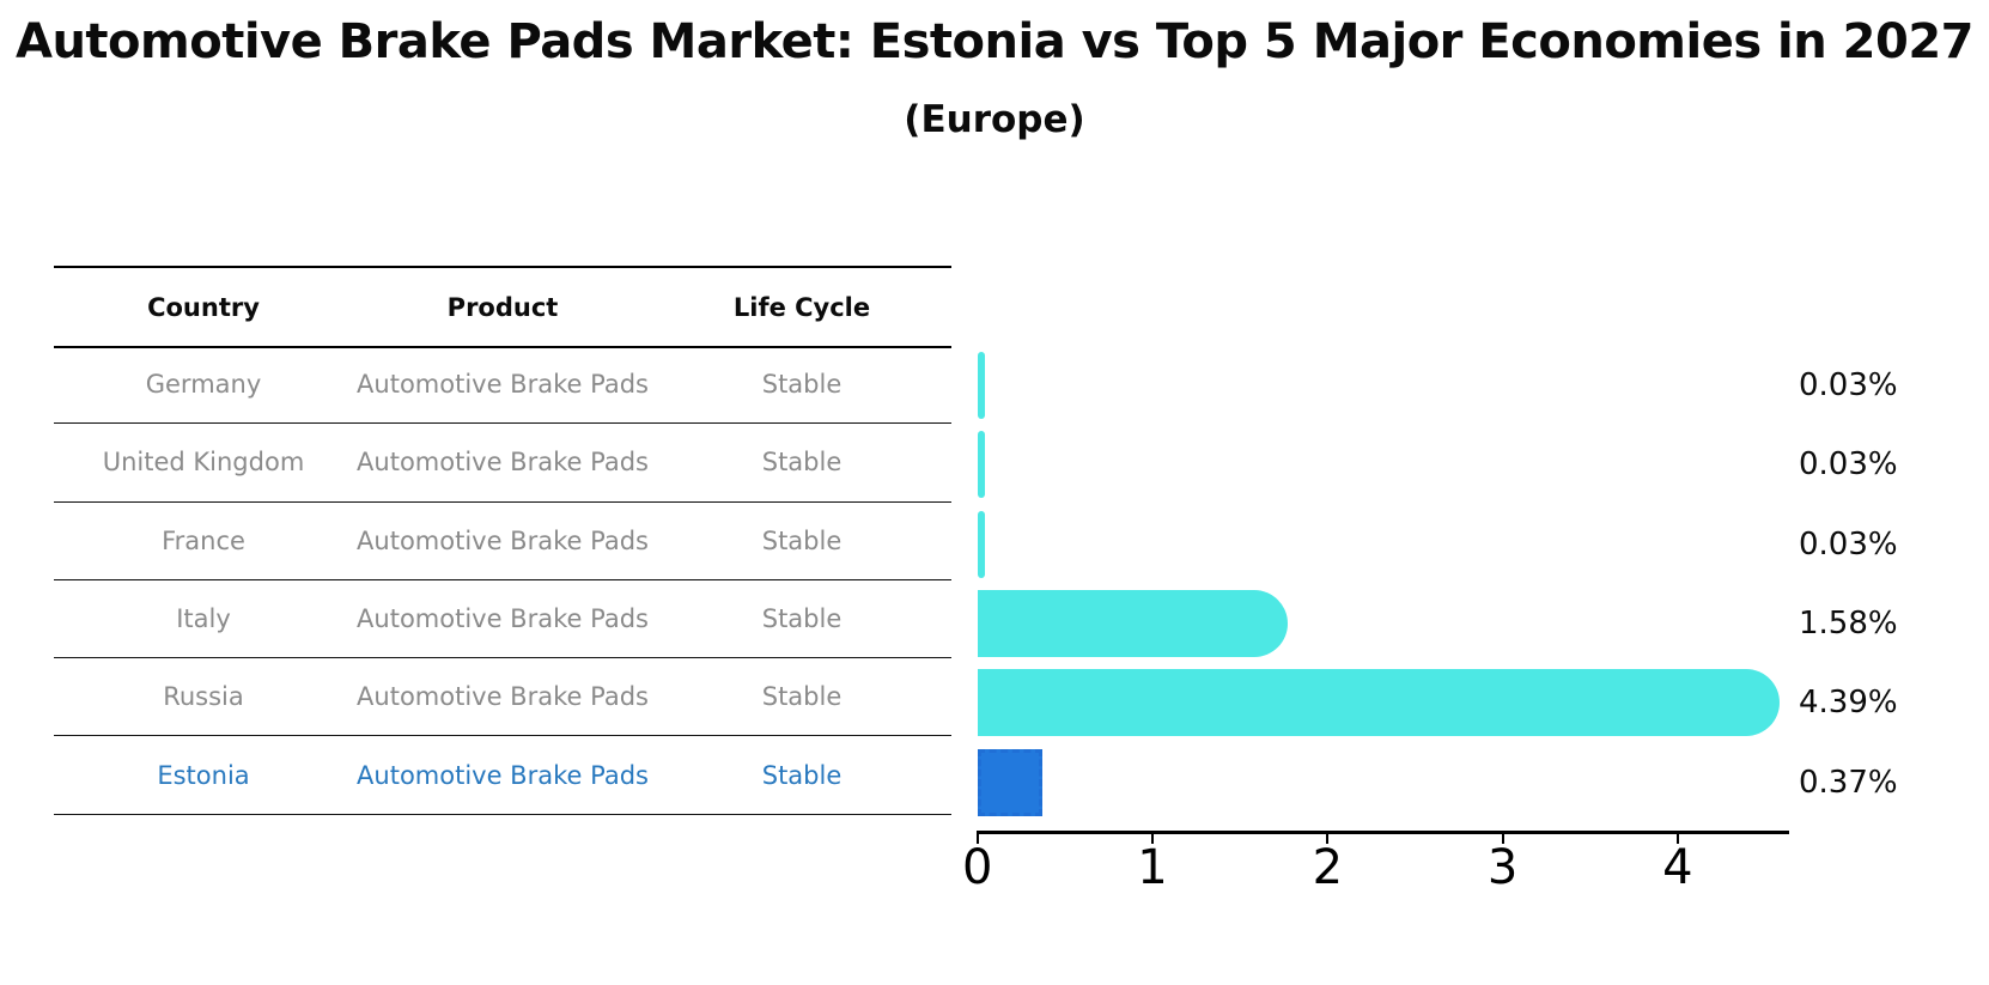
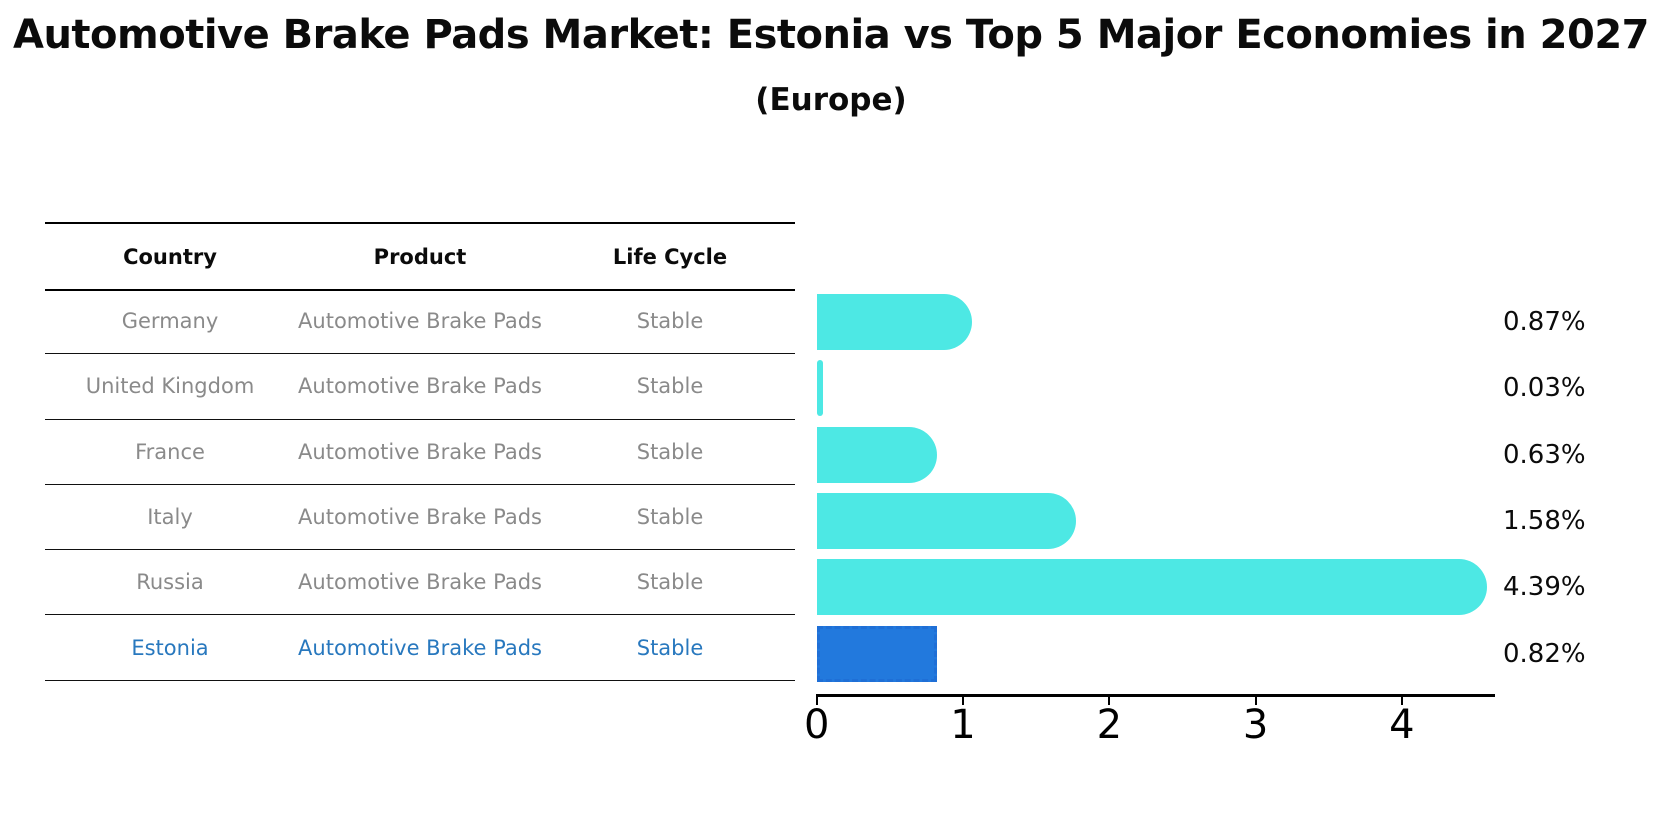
Germany: 0.03% -> 0.87%
France: 0.03% -> 0.63%
Estonia: 0.37% -> 0.82%
